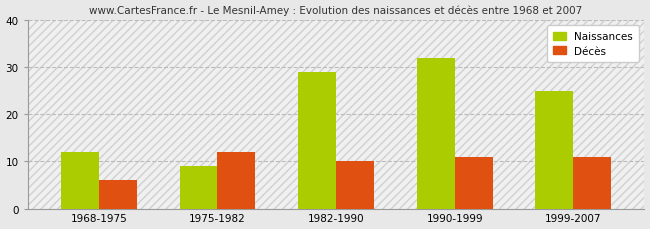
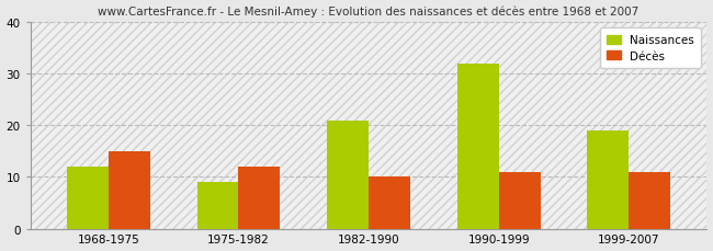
Décès/1968-1975: 6 -> 15
Naissances/1982-1990: 29 -> 21
Naissances/1999-2007: 25 -> 19
